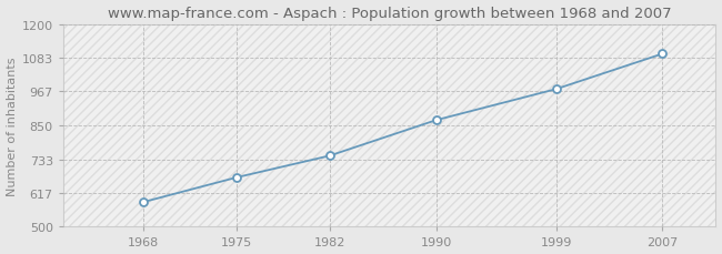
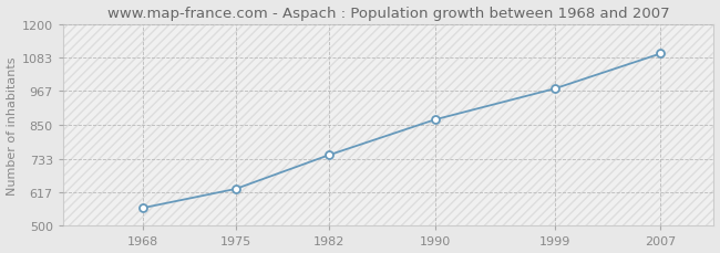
1968: 585 -> 562
1975: 670 -> 628
